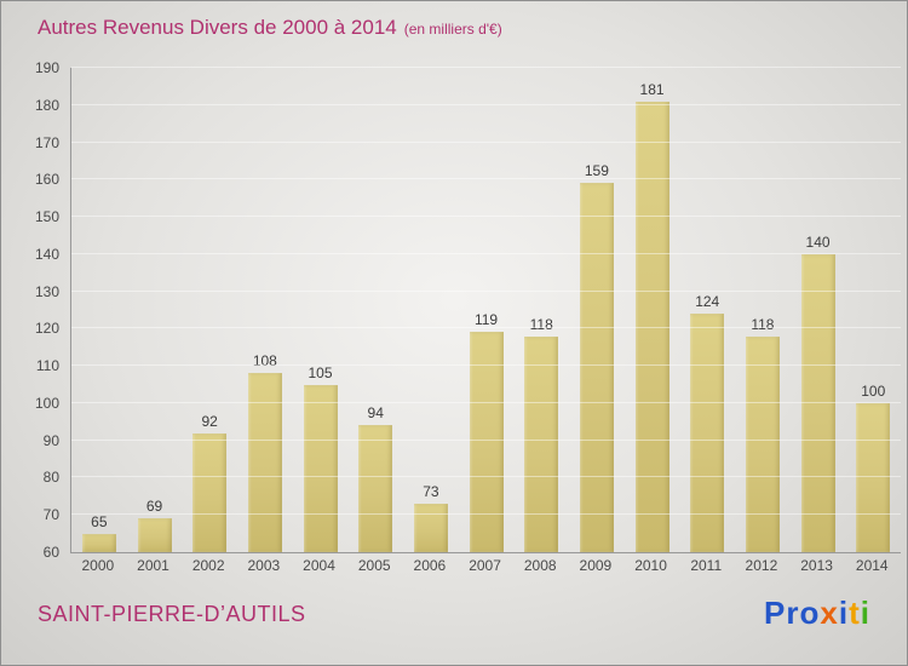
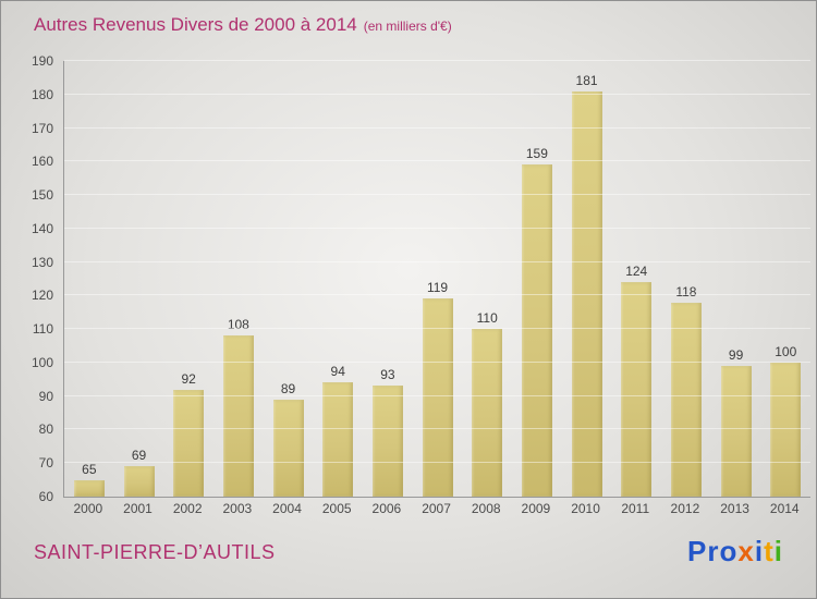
2004: 105 -> 89
2006: 73 -> 93
2008: 118 -> 110
2013: 140 -> 99
